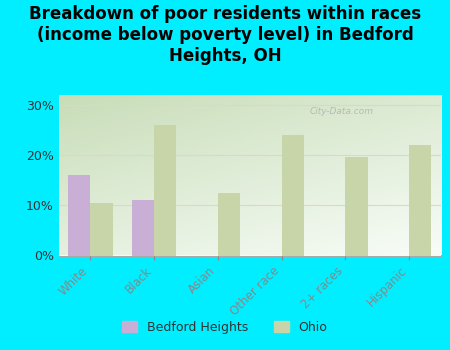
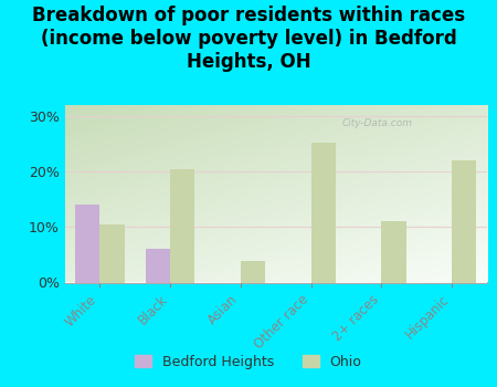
Bedford Heights/White: 16% -> 14%
Bedford Heights/Black: 11% -> 6%
Ohio/Black: 26.0% -> 20.4%
Ohio/Asian: 12.5% -> 3.8%
Ohio/Other race: 24.0% -> 25.2%
Ohio/2+ races: 19.5% -> 11.0%
